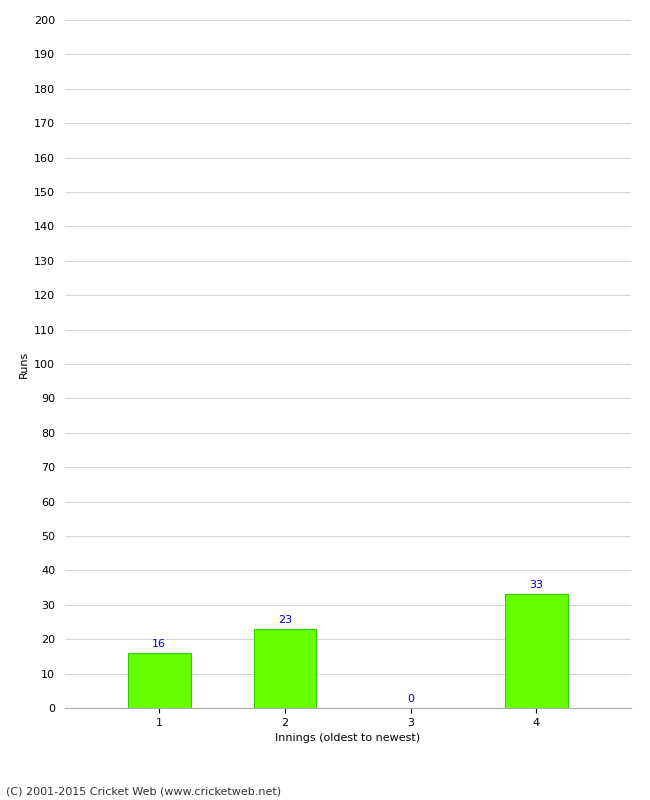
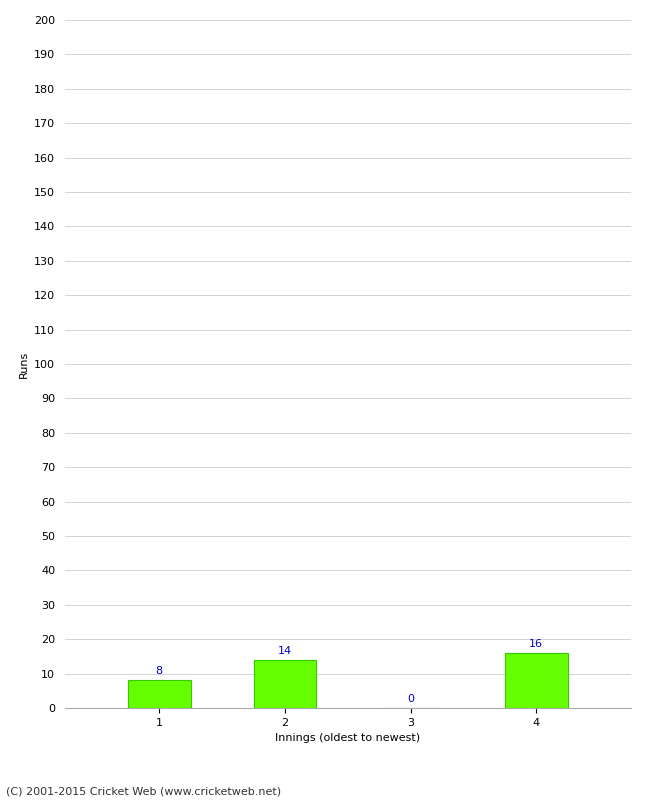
1: 16 -> 8
2: 23 -> 14
4: 33 -> 16
